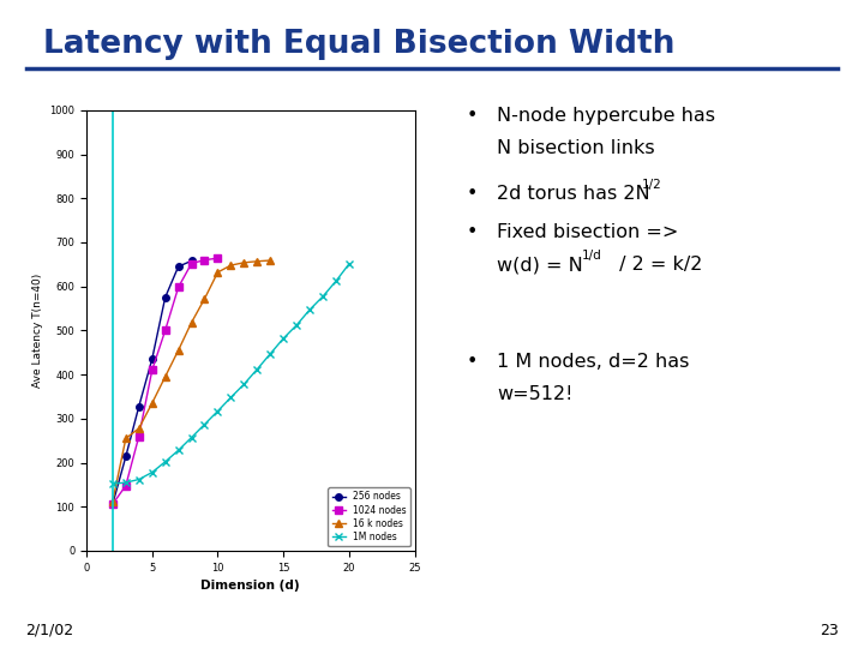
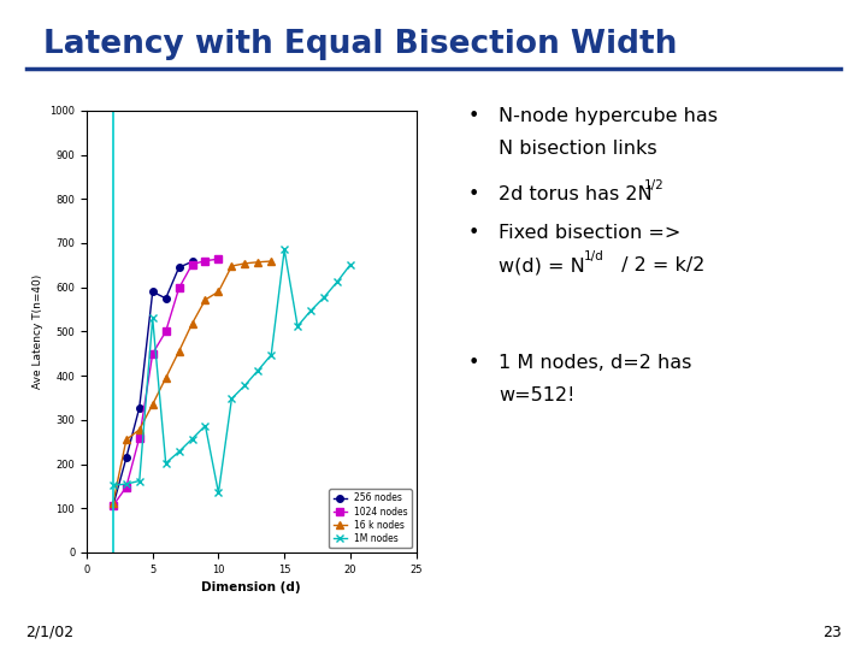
256 nodes/5: 435 -> 590
1024 nodes/5: 410 -> 450
1M nodes/5: 178 -> 530
16 k nodes/10: 632 -> 590
1M nodes/10: 317 -> 135
1M nodes/15: 482 -> 685
